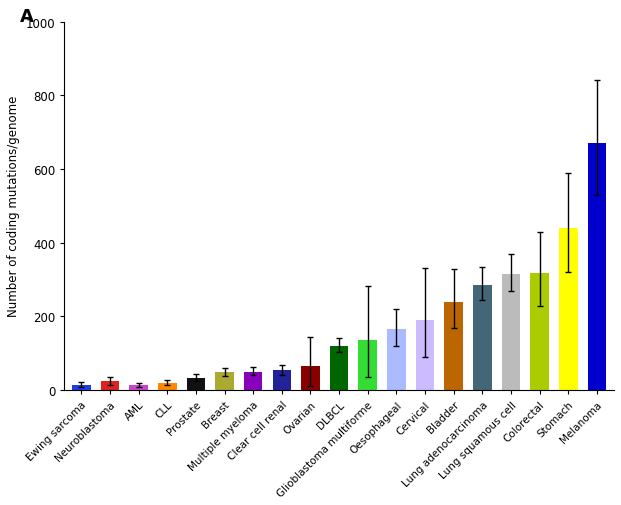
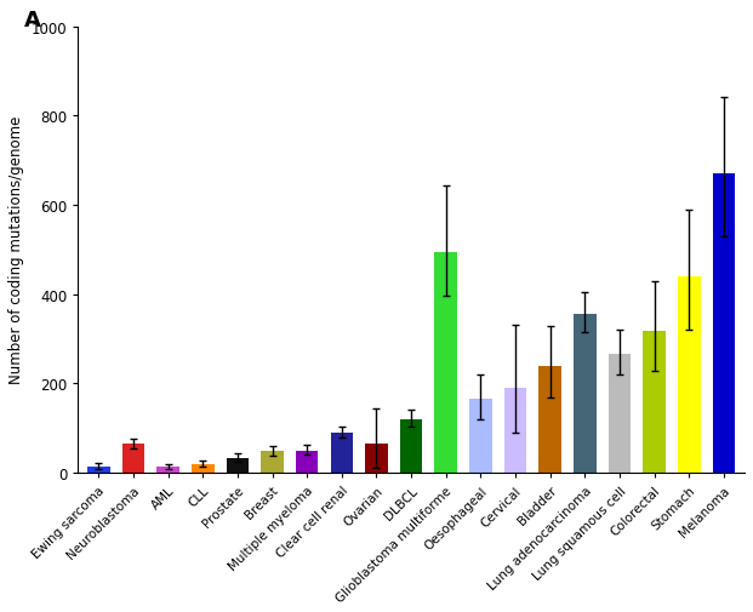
Neuroblastoma: 25 -> 65
Clear cell renal: 54 -> 90
Glioblastoma multiforme: 135 -> 495
Lung adenocarcinoma: 285 -> 355
Lung squamous cell: 315 -> 265
